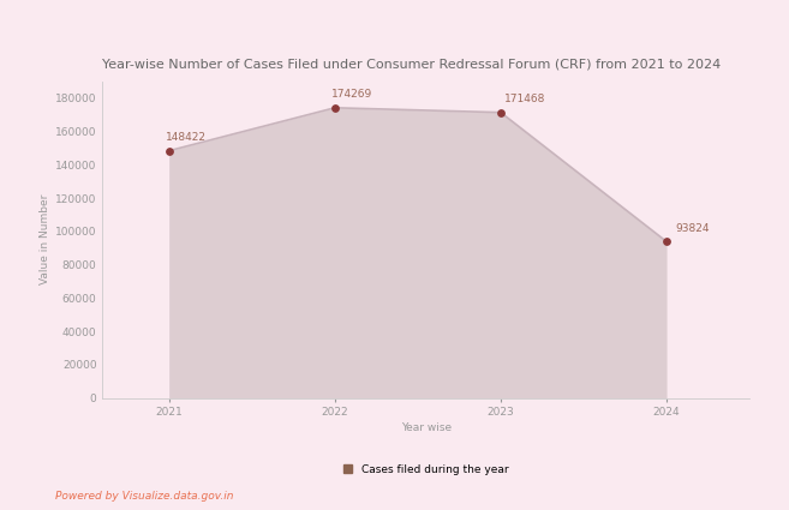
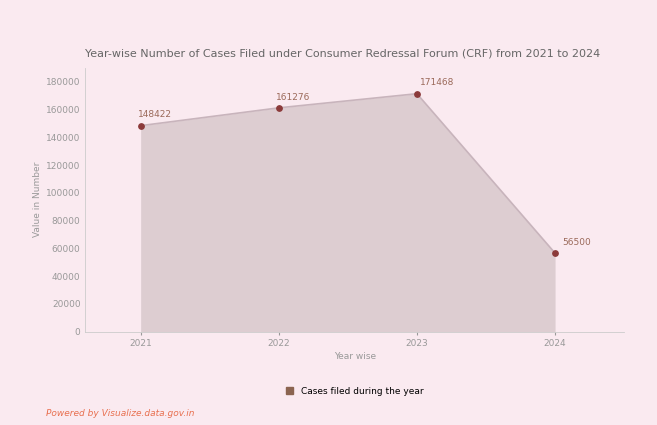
2022: 174269 -> 161276
2024: 93824 -> 56500
